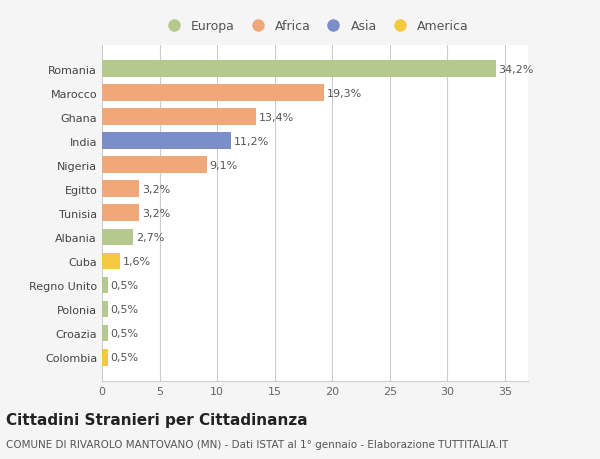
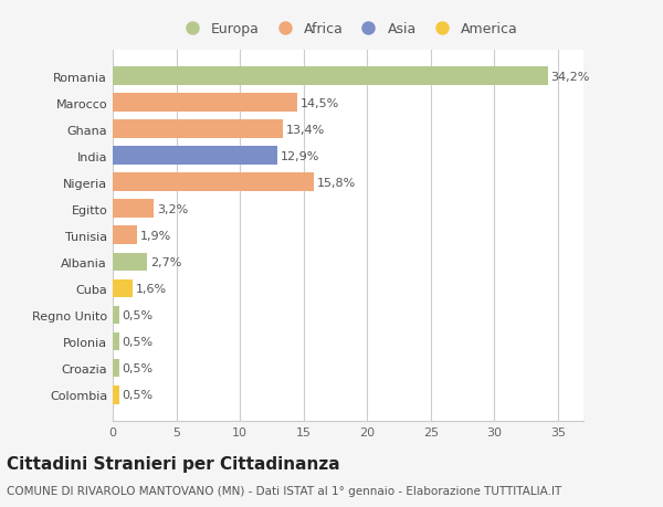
Marocco: 19,3% -> 14,5%
India: 11,2% -> 12,9%
Nigeria: 9,1% -> 15,8%
Tunisia: 3,2% -> 1,9%
